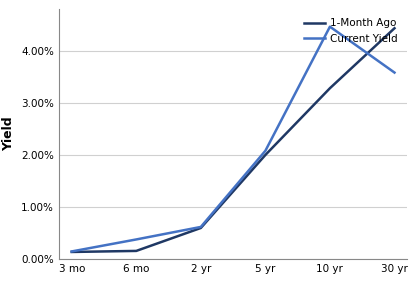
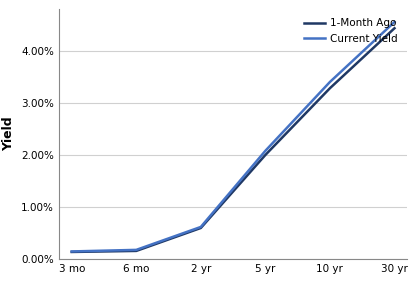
Current Yield/6 mo: 0.38% -> 0.18%
Current Yield/10 yr: 4.46% -> 3.40%
Current Yield/30 yr: 3.58% -> 4.55%
